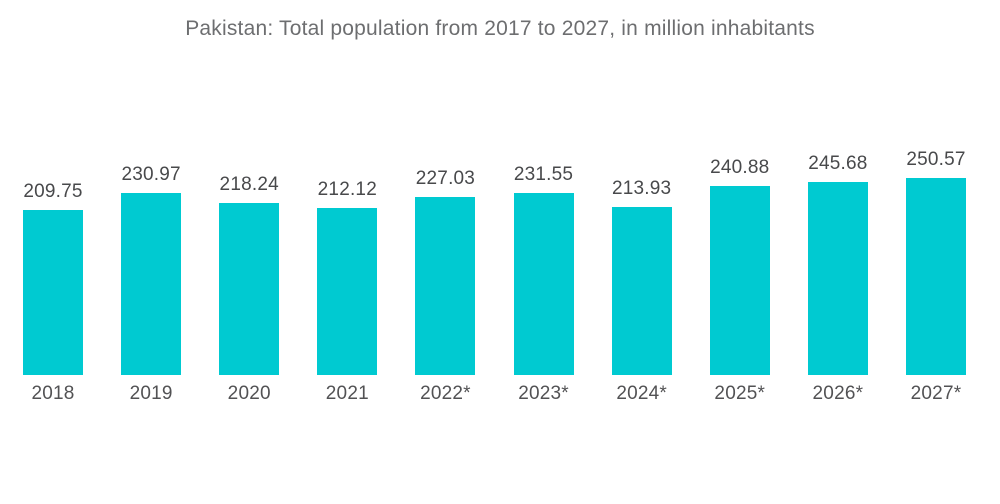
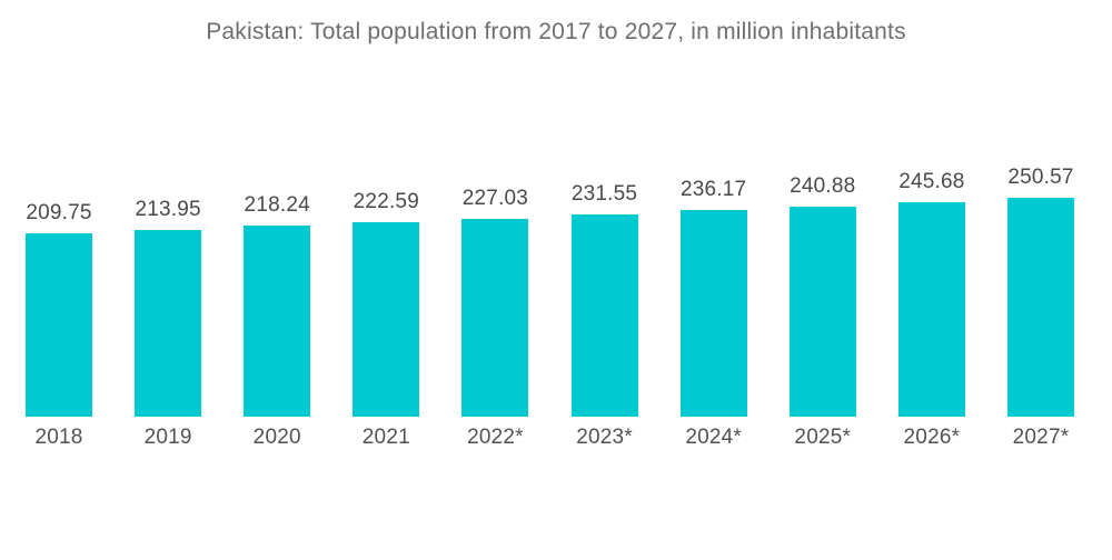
2019: 230.97 -> 213.95
2021: 212.12 -> 222.59
2024*: 213.93 -> 236.17
